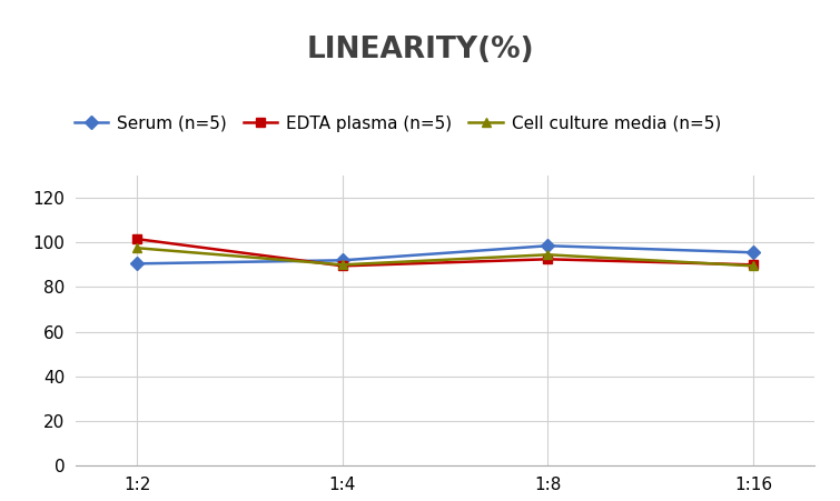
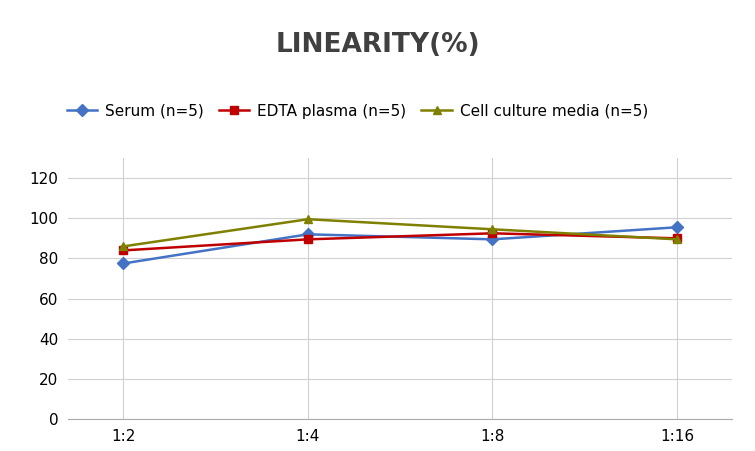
Serum (n=5)/1:2: 90.5 -> 77.5
EDTA plasma (n=5)/1:2: 101.5 -> 84.0
Cell culture media (n=5)/1:2: 97.5 -> 86.0
Cell culture media (n=5)/1:4: 90.0 -> 99.5
Serum (n=5)/1:8: 98.5 -> 89.5
